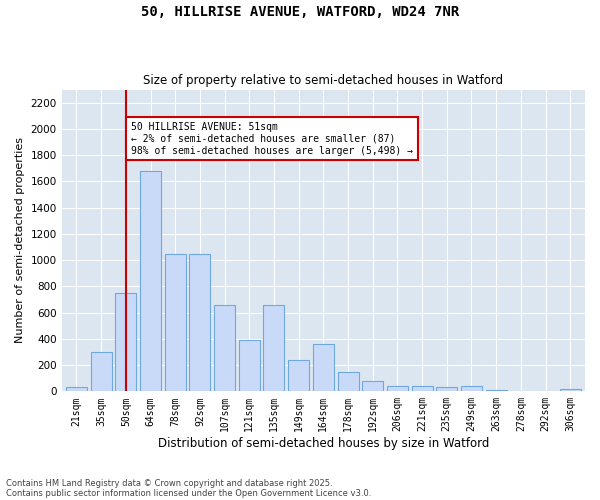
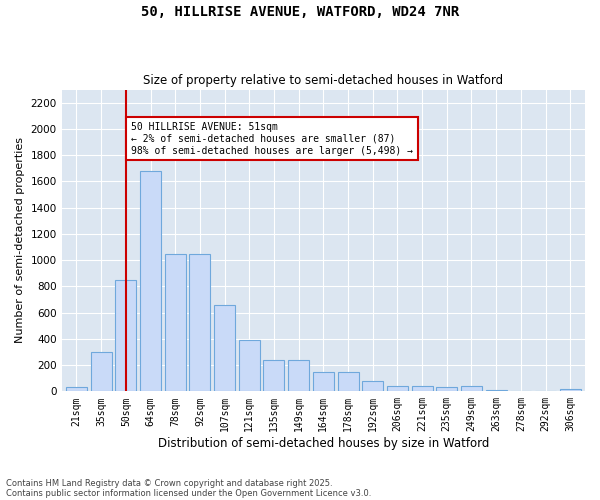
50sqm: 750 -> 850
135sqm: 660 -> 240
164sqm: 360 -> 150
